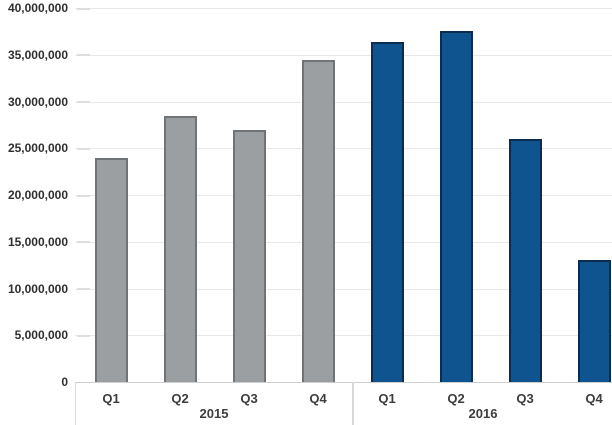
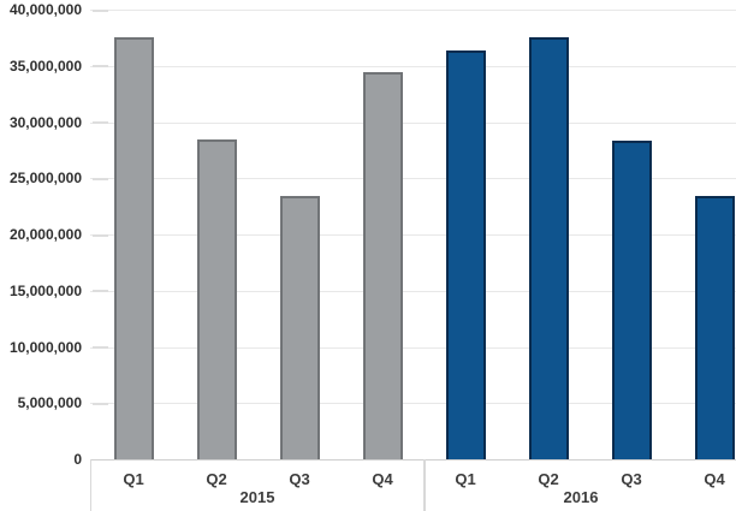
2015/Q1: 24000000 -> 38000000
2015/Q3: 27000000 -> 23000000
2016/Q3: 26000000 -> 28000000
2016/Q4: 13000000 -> 23000000
